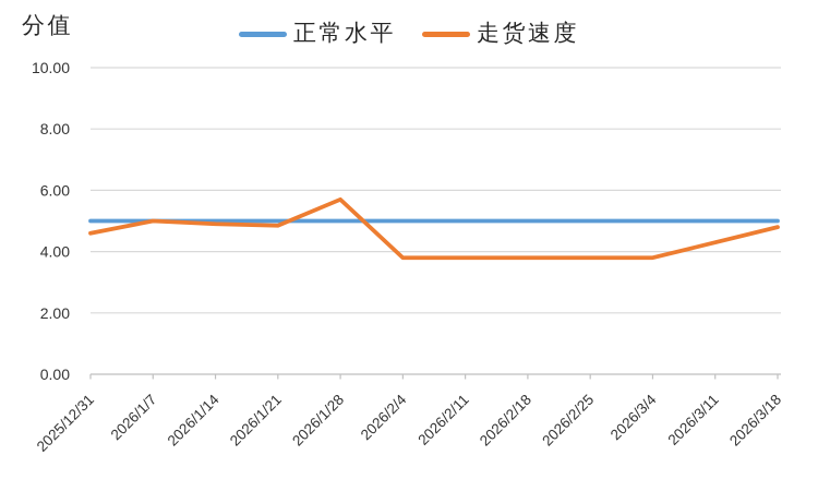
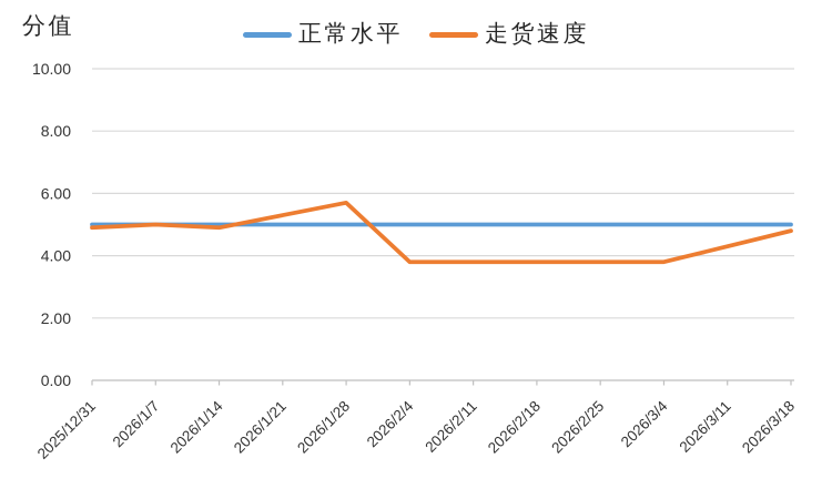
走货速度/2025/12/31: 4.6 -> 4.9
走货速度/2026/1/21: 4.8 -> 5.3
